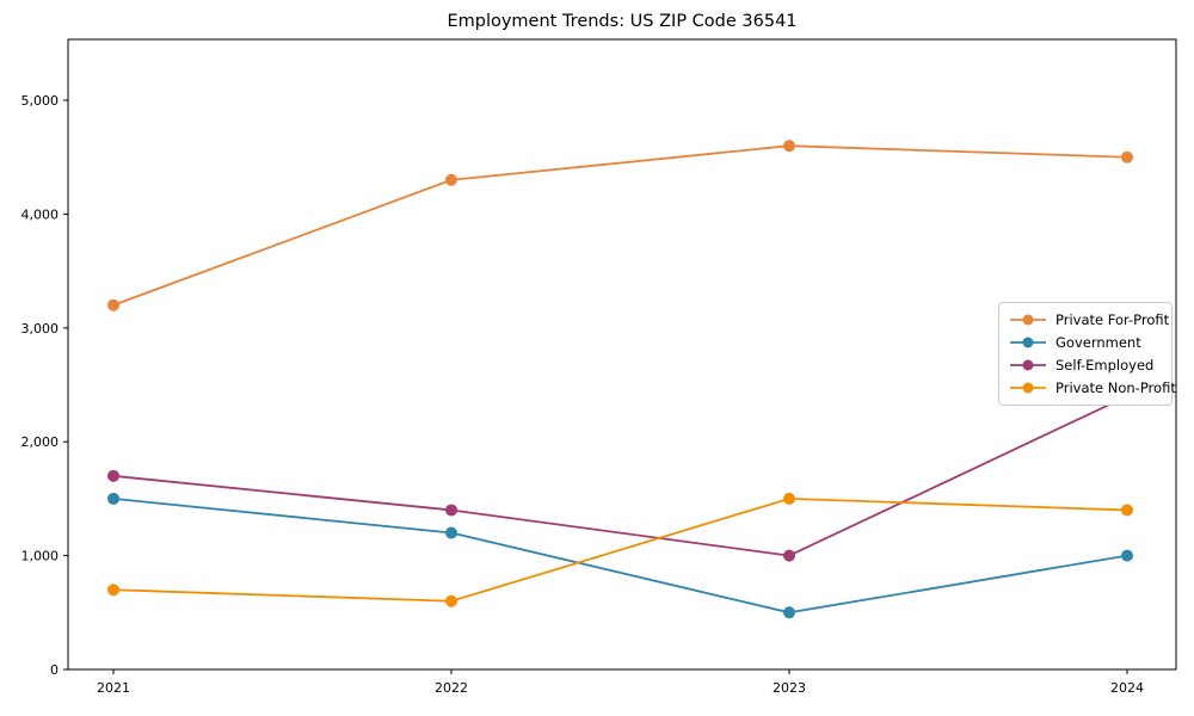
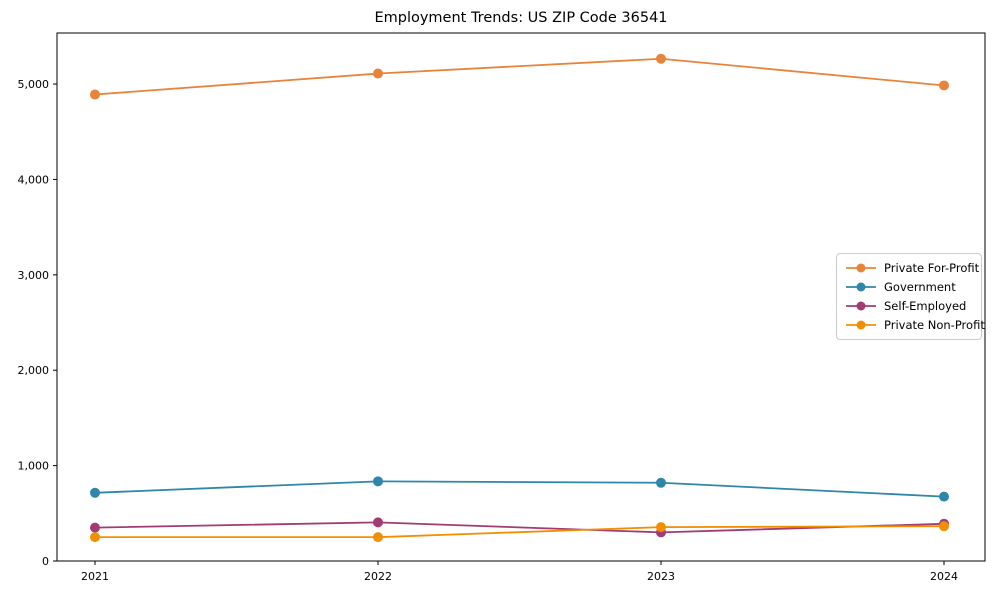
Private For-Profit/2021: 3200 -> 4900
Government/2021: 1500 -> 700
Self-Employed/2021: 1700 -> 400
Private Non-Profit/2021: 700 -> 200
Private For-Profit/2022: 4300 -> 5100
Government/2022: 1200 -> 800
Self-Employed/2022: 1400 -> 400
Private Non-Profit/2022: 600 -> 200
Private For-Profit/2023: 4600 -> 5300
Government/2023: 500 -> 800
Self-Employed/2023: 1000 -> 300
Private Non-Profit/2023: 1500 -> 400
Private For-Profit/2024: 4500 -> 5000
Government/2024: 1000 -> 700
Self-Employed/2024: 2400 -> 400
Private Non-Profit/2024: 1400 -> 400
